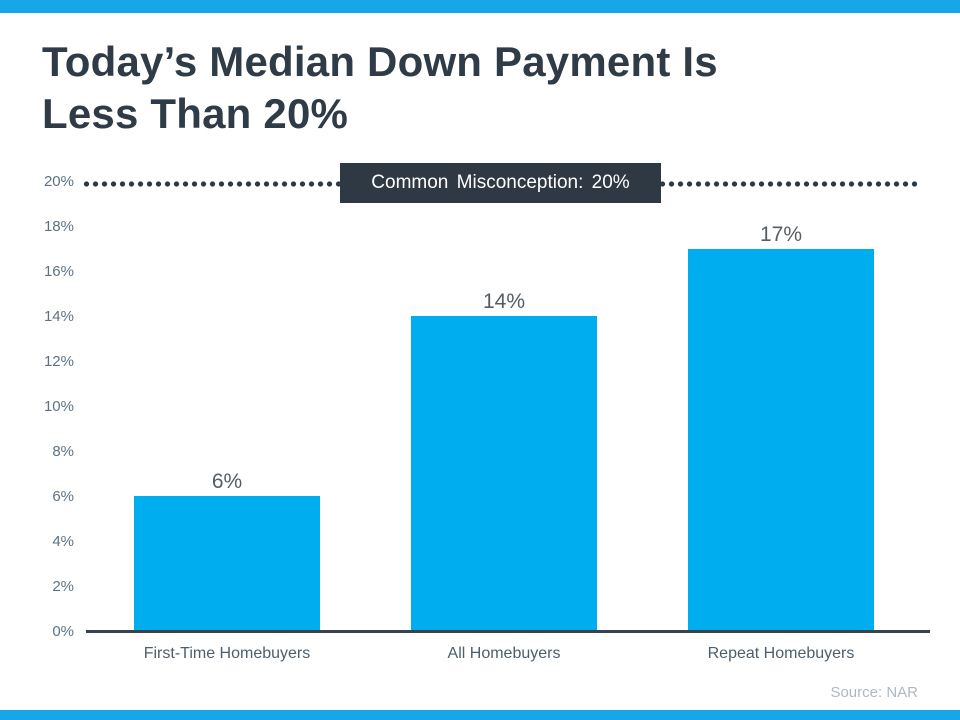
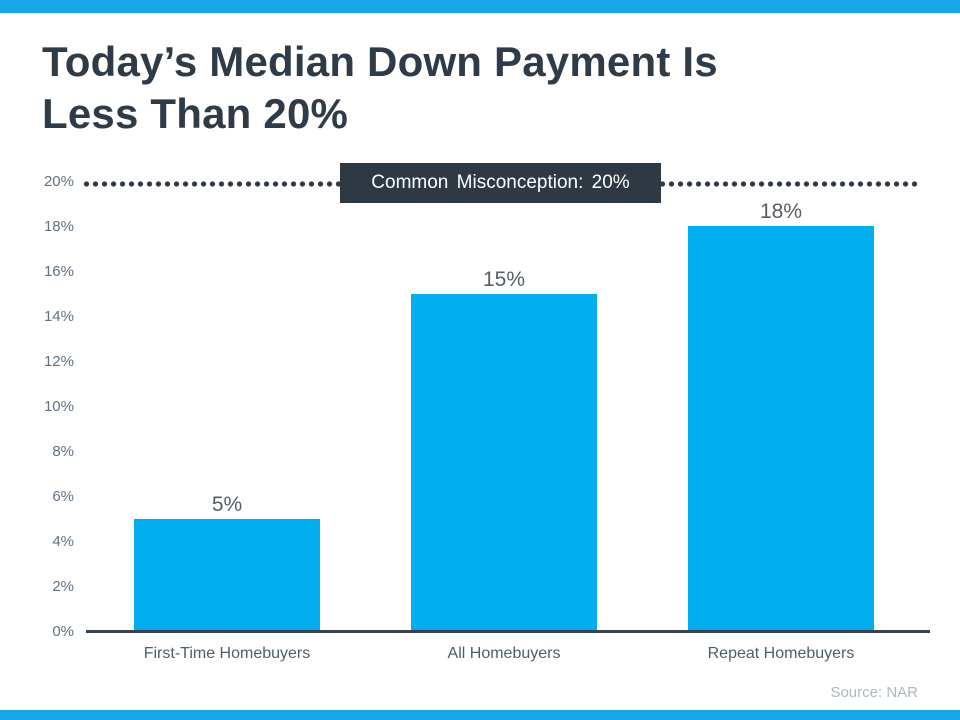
First-Time Homebuyers: 6% -> 5%
All Homebuyers: 14% -> 15%
Repeat Homebuyers: 17% -> 18%
